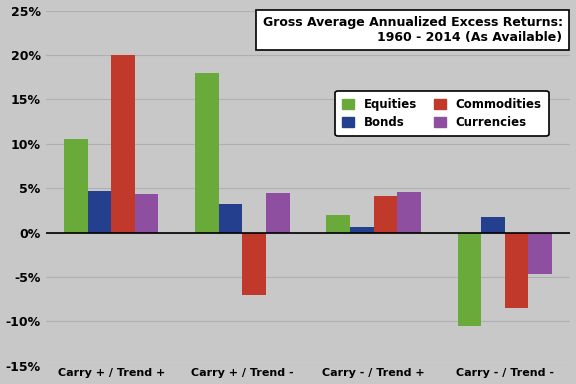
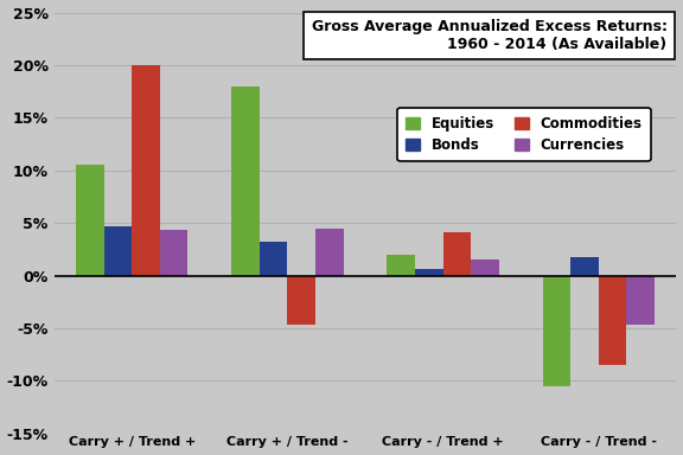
Commodities/Carry + / Trend -: -7.0% -> -4.7%
Currencies/Carry - / Trend +: 4.6% -> 1.5%
